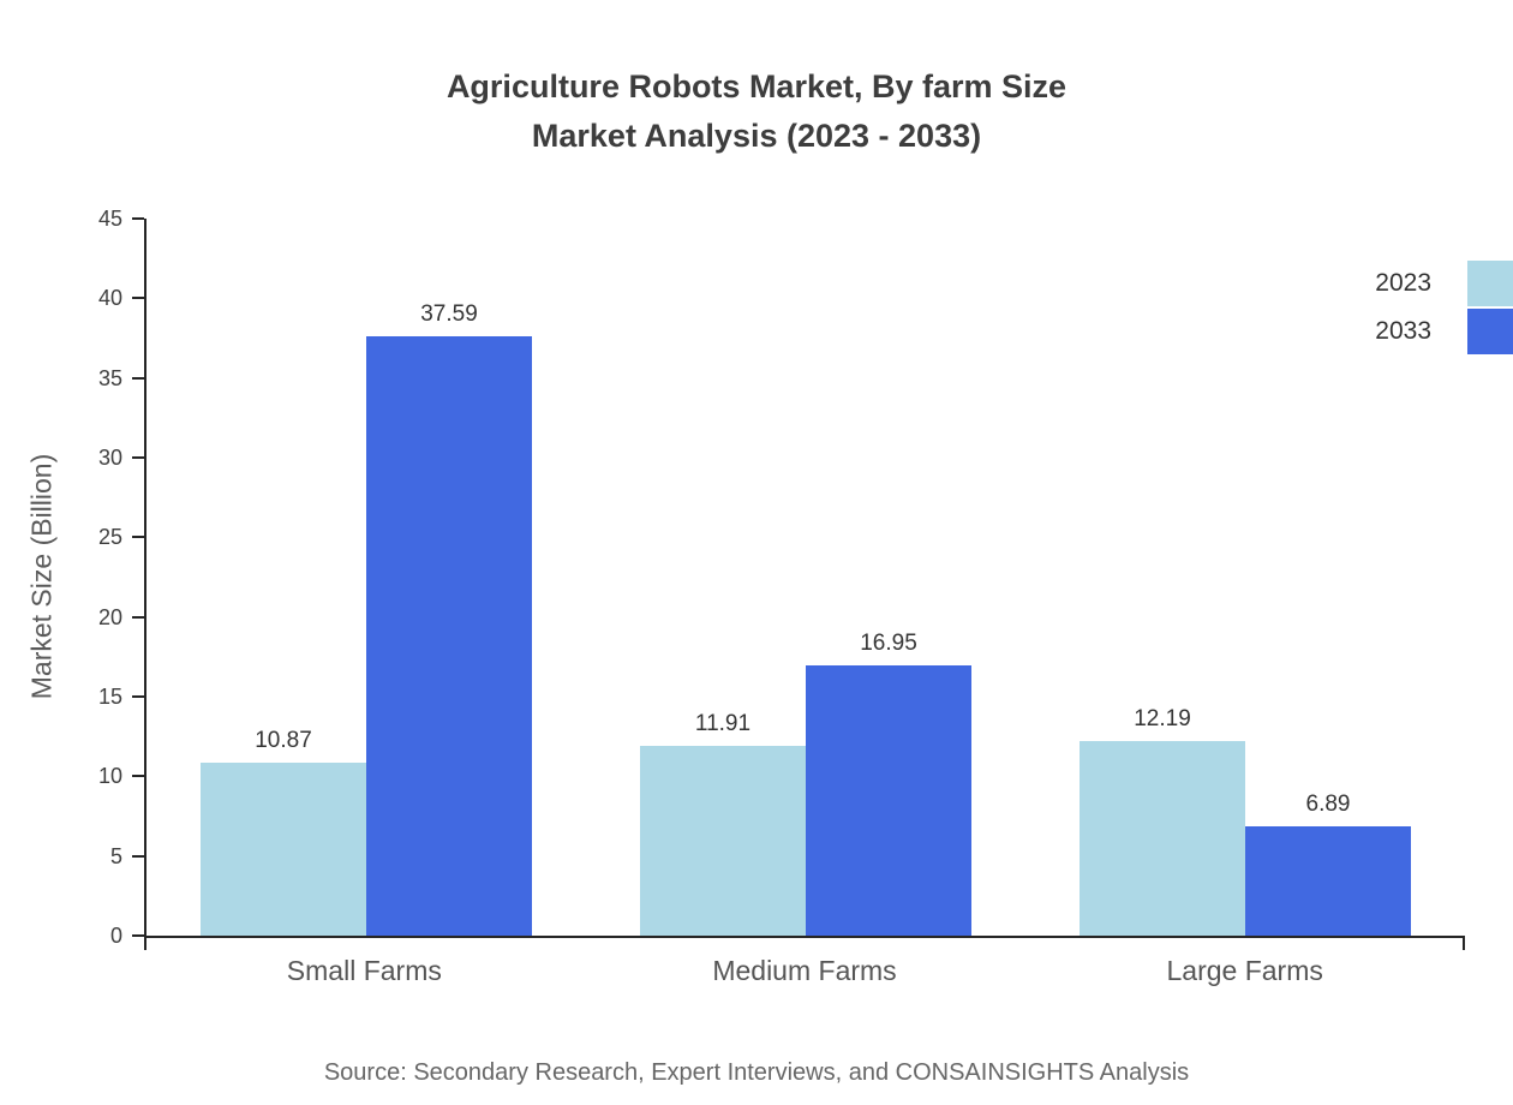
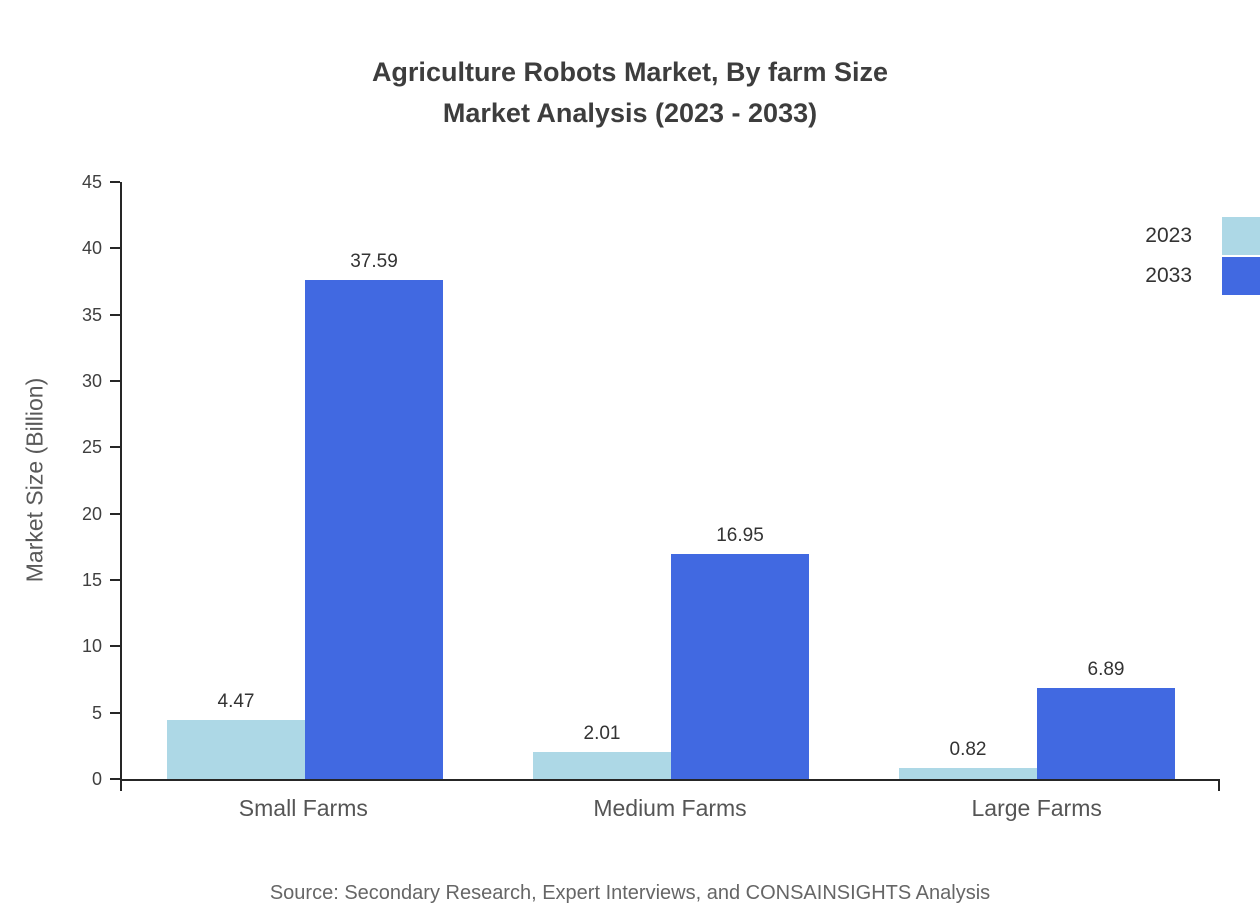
2023/Small Farms: 10.87 -> 4.47
2023/Medium Farms: 11.91 -> 2.01
2023/Large Farms: 12.19 -> 0.82
